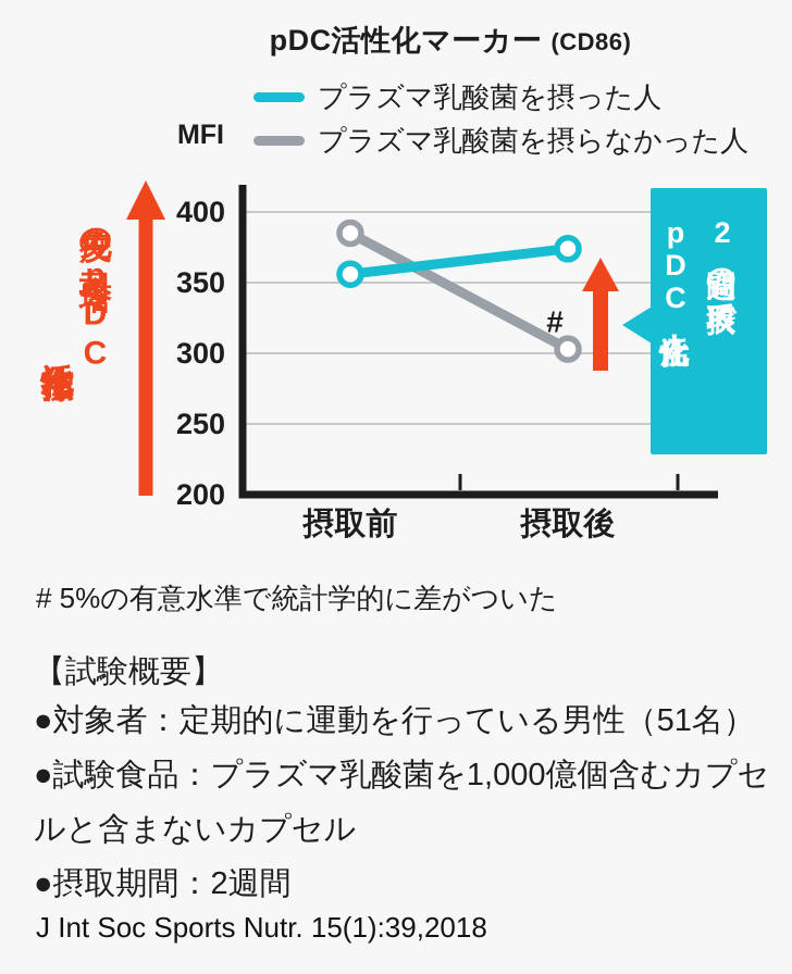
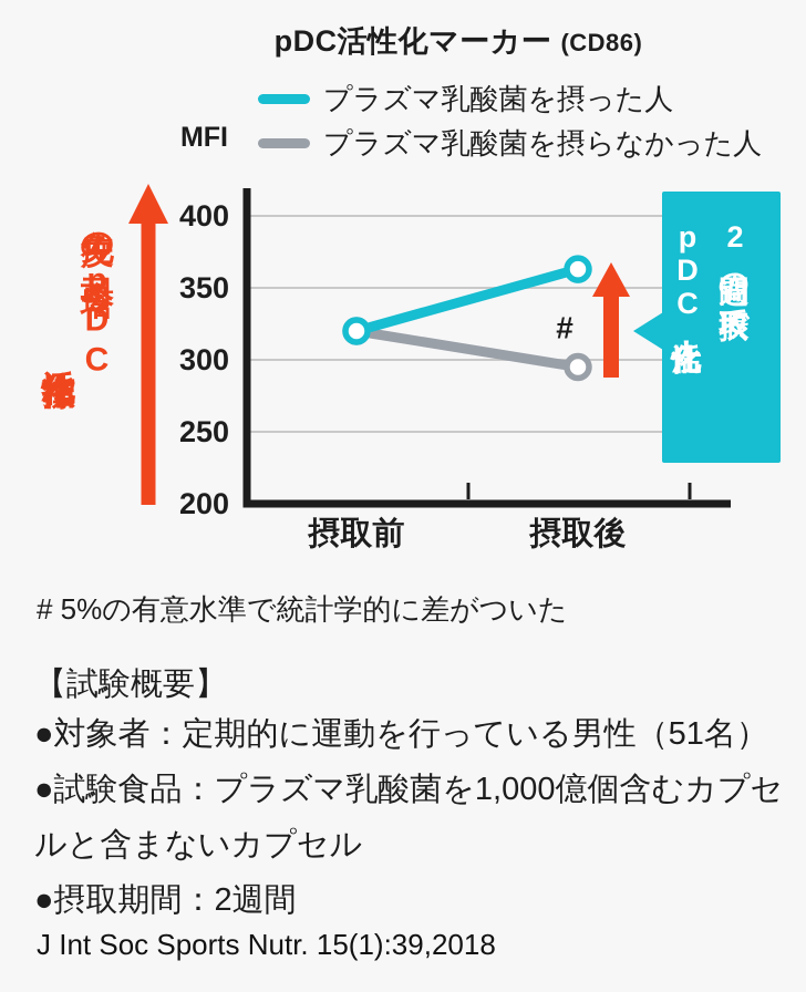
プラズマ乳酸菌を摂った人/摂取前: 356 -> 320
プラズマ乳酸菌を摂らなかった人/摂取前: 385 -> 320
プラズマ乳酸菌を摂った人/摂取後: 374 -> 363
プラズマ乳酸菌を摂らなかった人/摂取後: 303 -> 295
